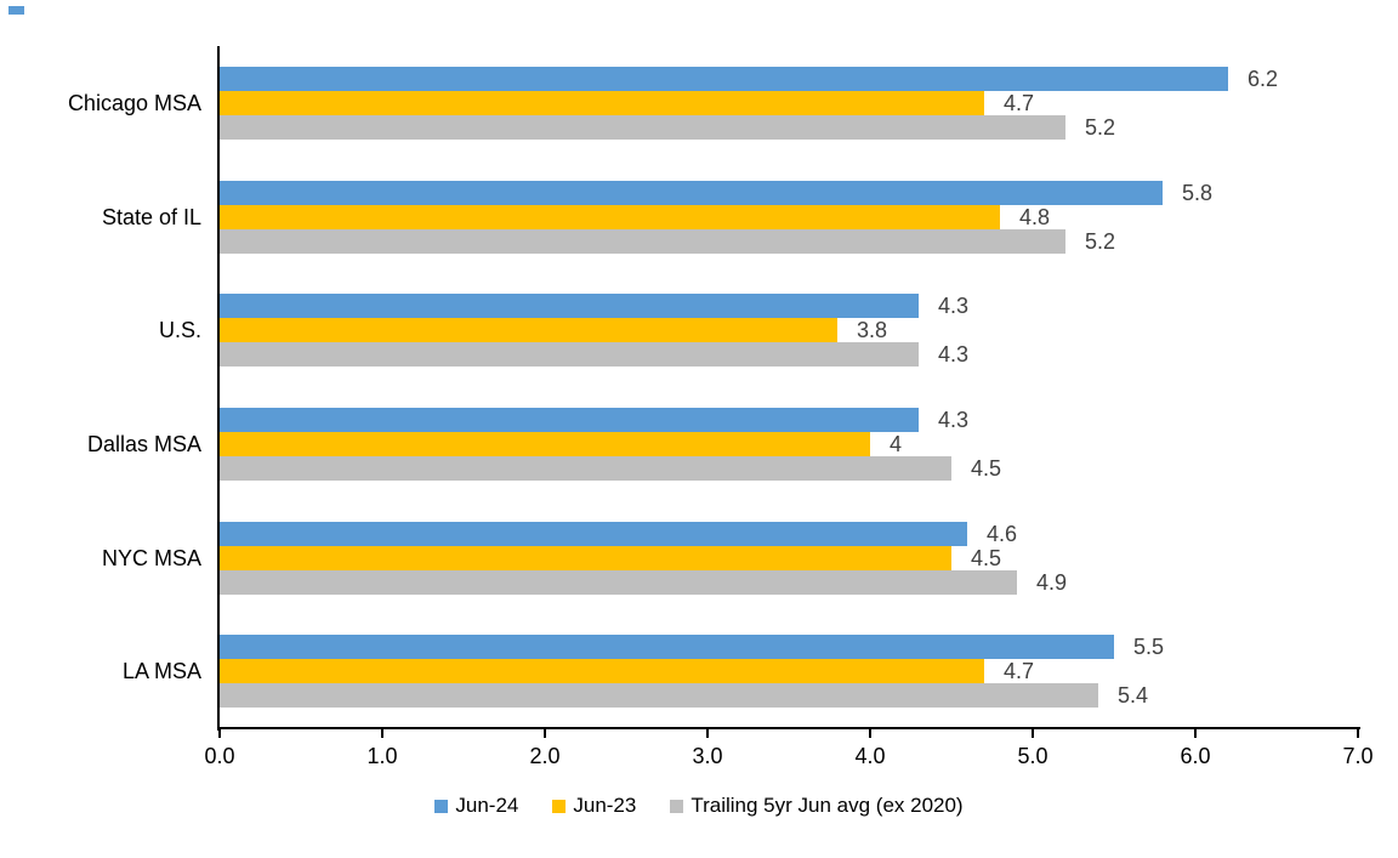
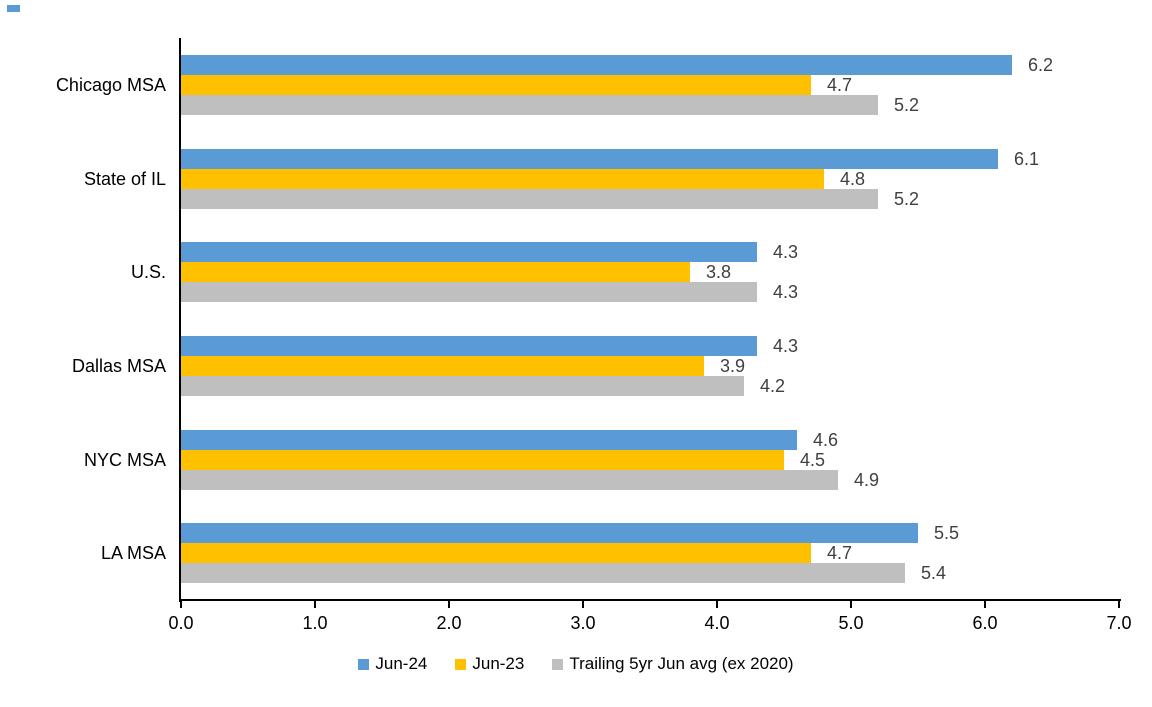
Jun-24/State of IL: 5.8 -> 6.1
Jun-23/Dallas MSA: 4 -> 3.9
Trailing 5yr Jun avg (ex 2020)/Dallas MSA: 4.5 -> 4.2
